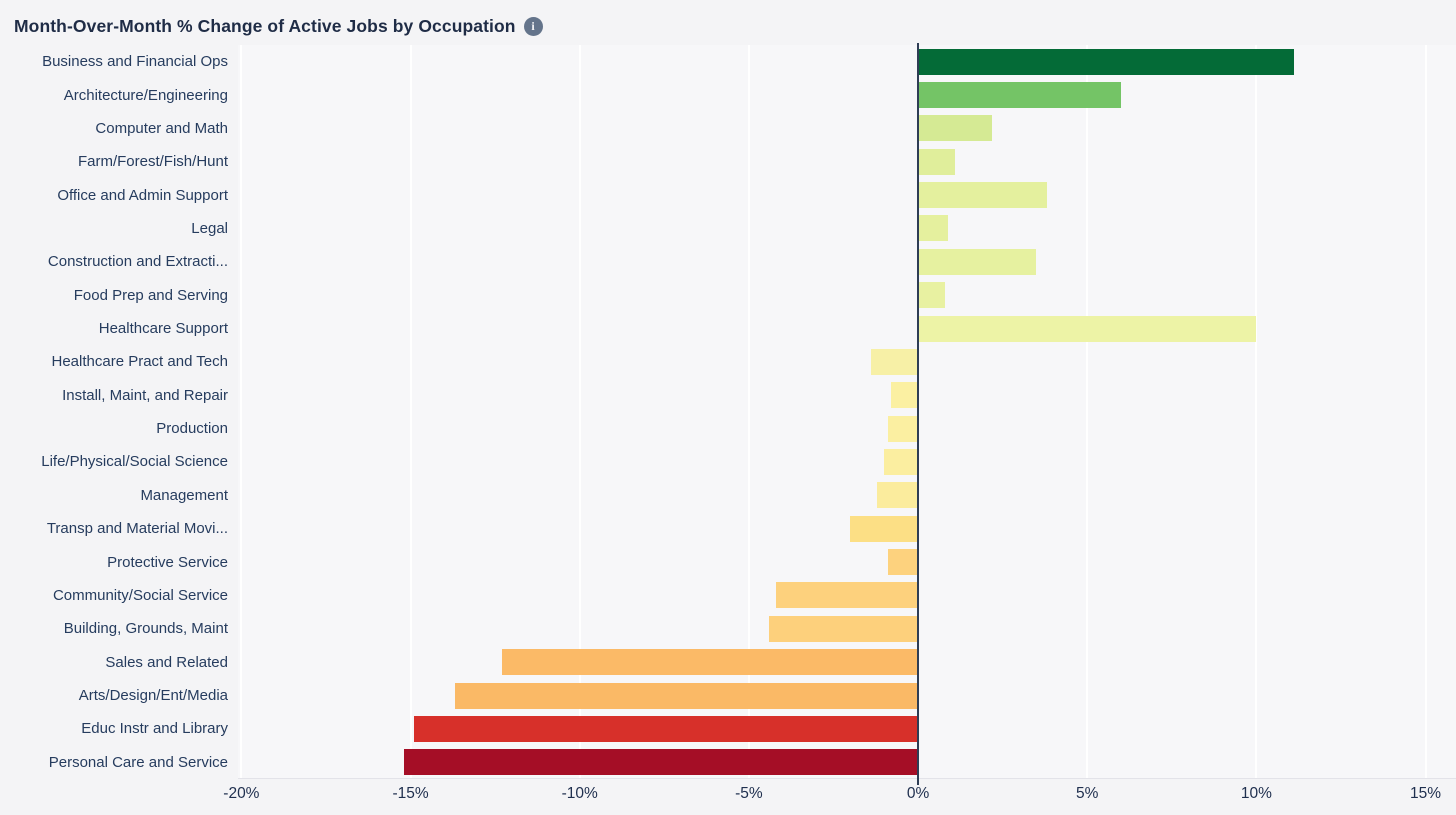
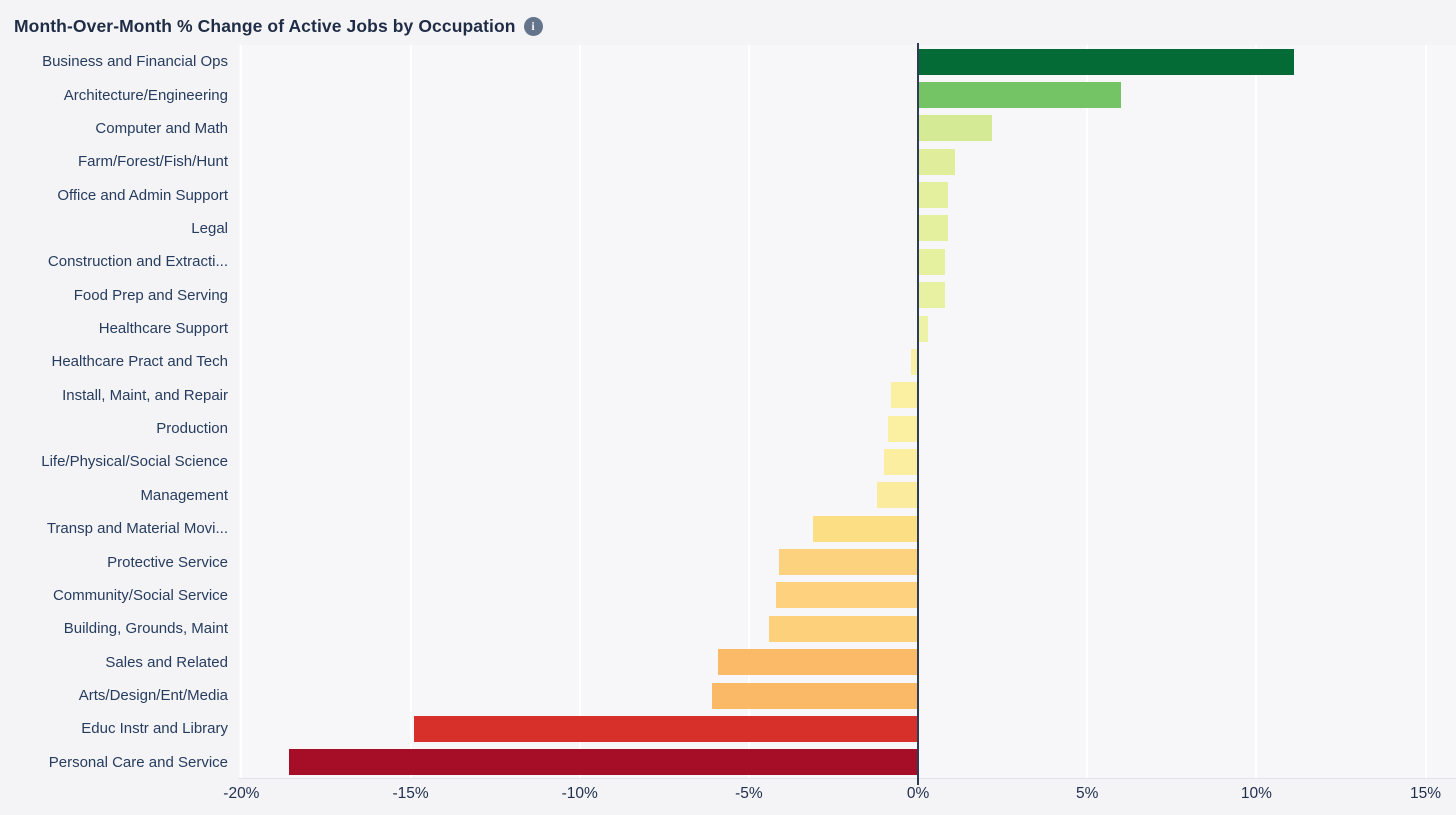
Office and Admin Support: 3.8% -> 0.9%
Construction and Extracti...: 3.5% -> 0.8%
Healthcare Support: 10.0% -> 0.3%
Healthcare Pract and Tech: -1.4% -> -0.2%
Transp and Material Movi...: -2.0% -> -3.1%
Protective Service: -0.9% -> -4.1%
Sales and Related: -12.3% -> -5.9%
Arts/Design/Ent/Media: -13.7% -> -6.1%
Personal Care and Service: -15.2% -> -18.6%
